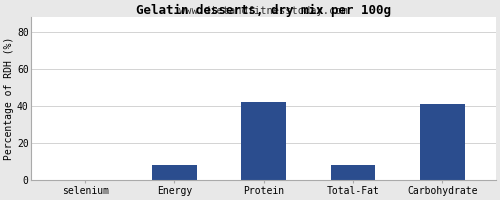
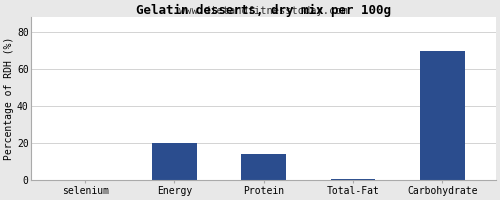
Energy: 8 -> 20
Protein: 42 -> 14
Total-Fat: 8 -> 0
Carbohydrate: 41 -> 70
